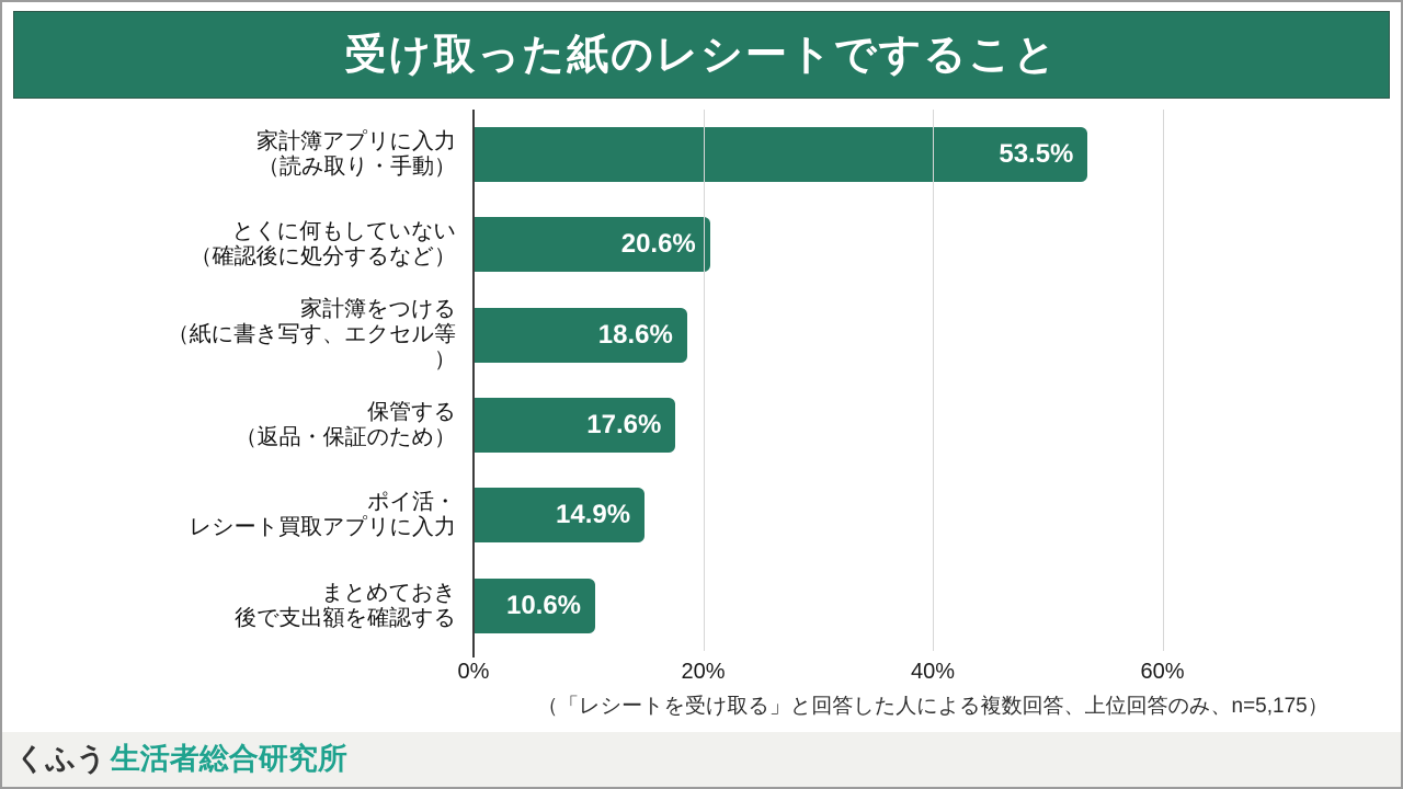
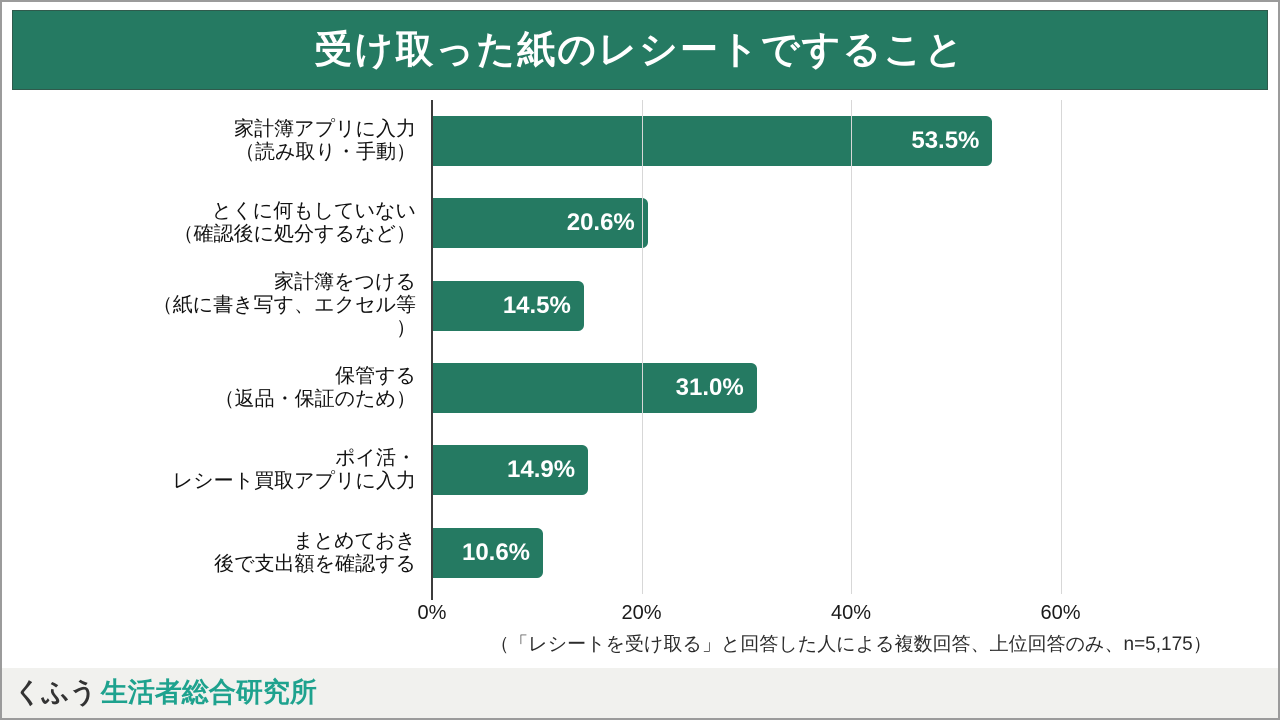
家計簿をつける （紙に書き写す、エクセル等 ）: 18.6% -> 14.5%
保管する （返品・保証のため）: 17.6% -> 31.0%
